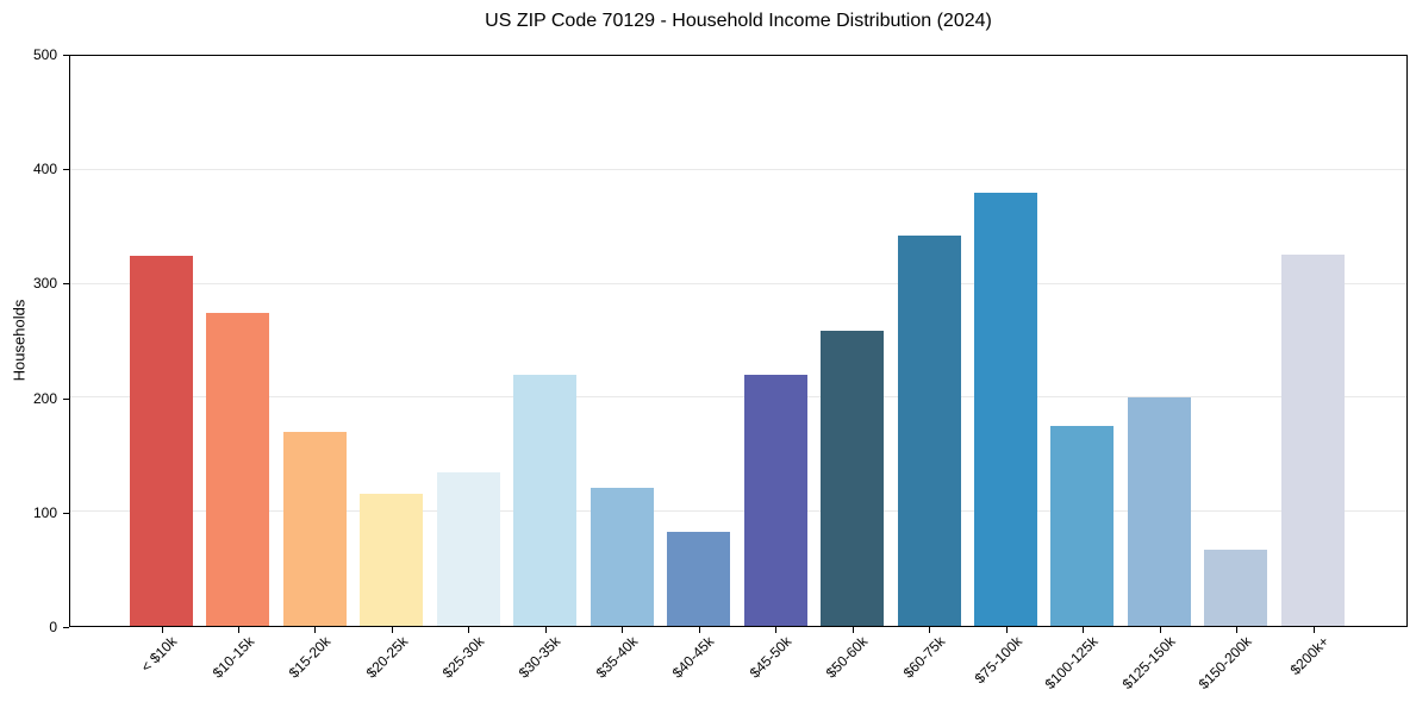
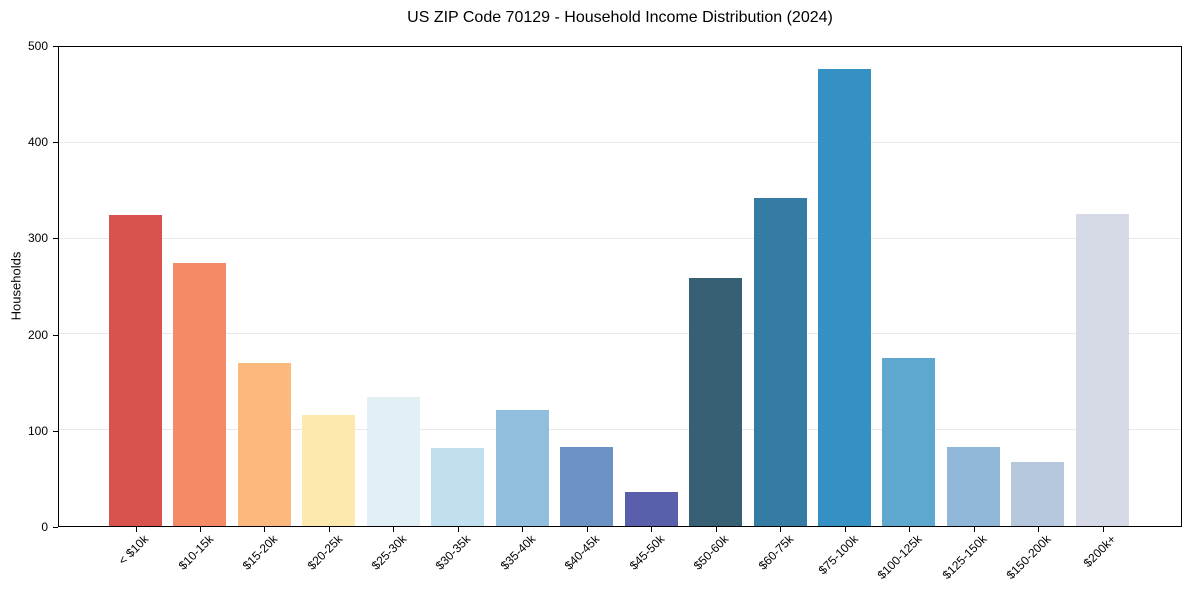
$30-35k: 220 -> 80
$45-50k: 220 -> 40
$75-100k: 380 -> 480
$125-150k: 200 -> 80
